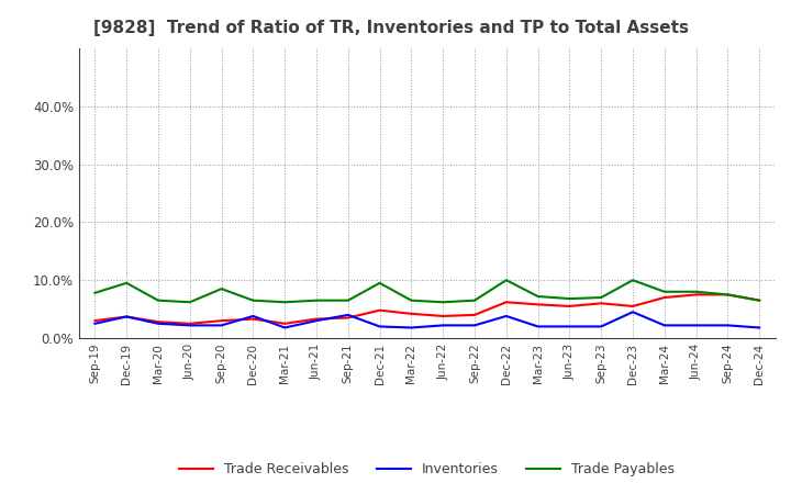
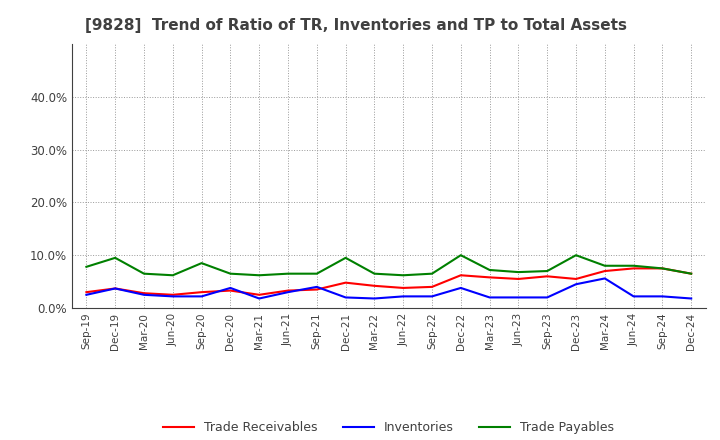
Inventories/Mar-24: 2.2% -> 5.6%
